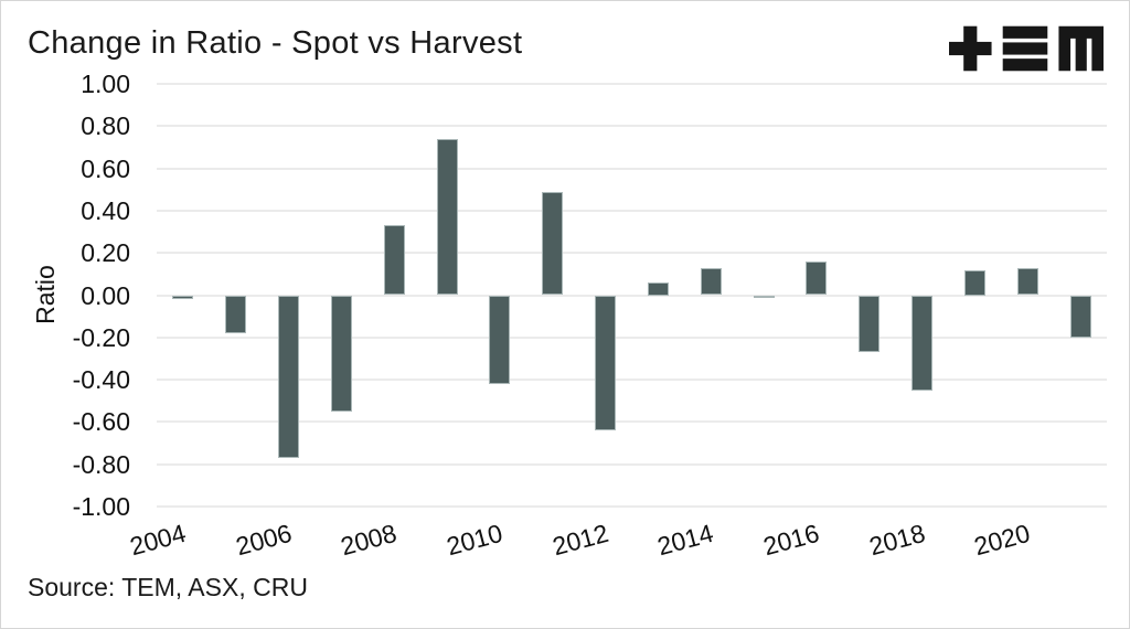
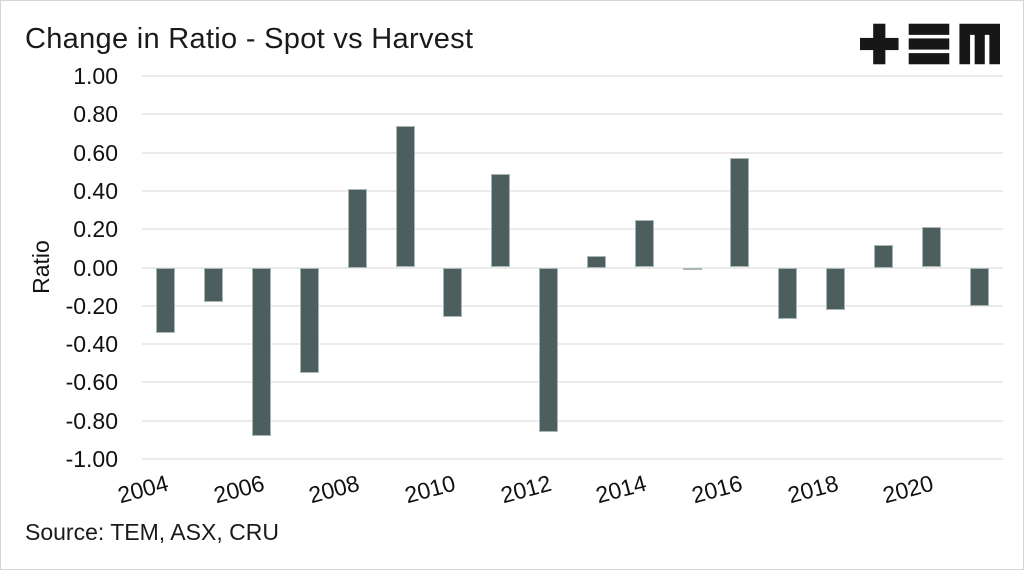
2004: -0.02 -> -0.34
2006: -0.77 -> -0.88
2008: 0.33 -> 0.41
2010: -0.42 -> -0.26
2012: -0.64 -> -0.86
2014: 0.13 -> 0.25
2016: 0.16 -> 0.57
2018: -0.45 -> -0.22
2020: 0.13 -> 0.21
